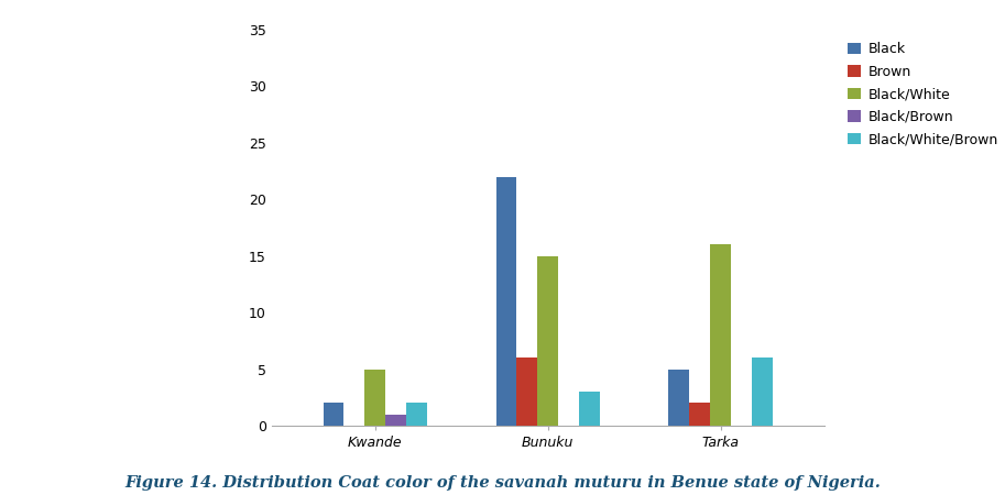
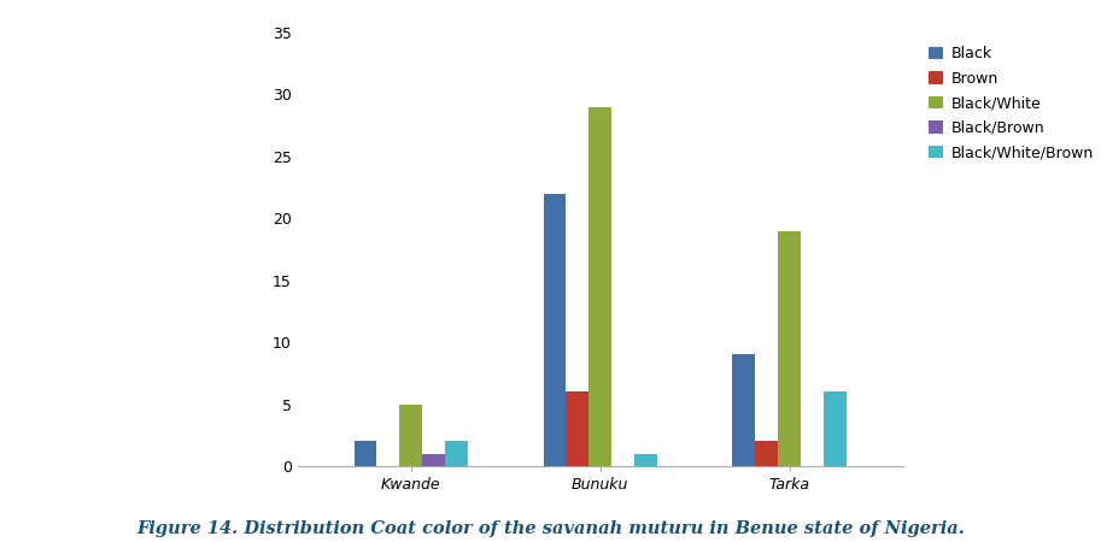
Black/White/Bunuku: 15 -> 29
Black/White/Brown/Bunuku: 3 -> 1
Black/Tarka: 5 -> 9
Black/White/Tarka: 16 -> 19
